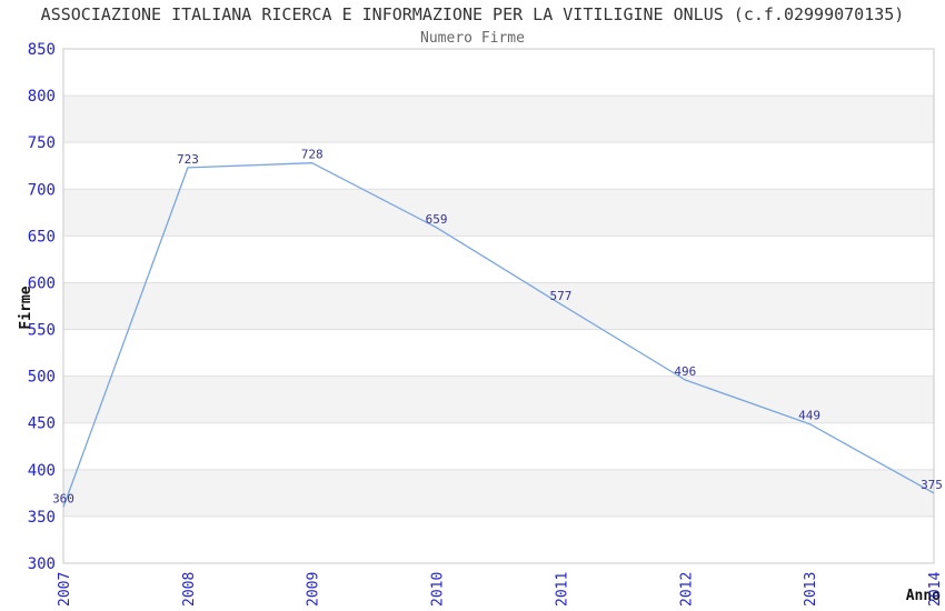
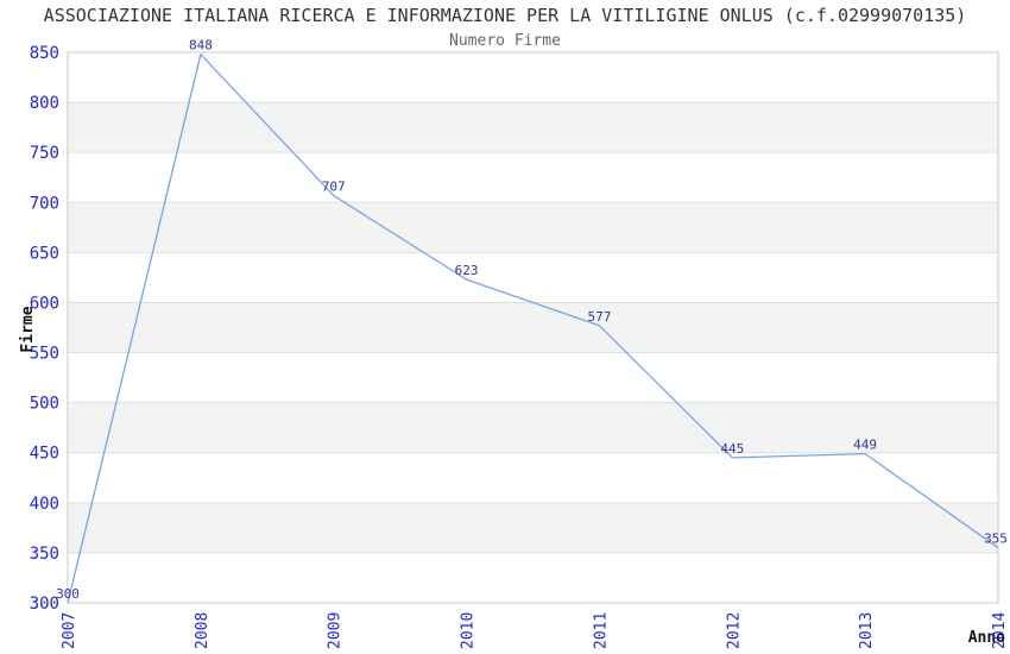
2007: 360 -> 300
2008: 723 -> 848
2009: 728 -> 707
2010: 659 -> 623
2012: 496 -> 445
2014: 375 -> 355
